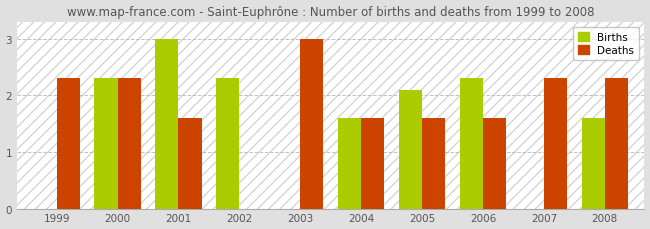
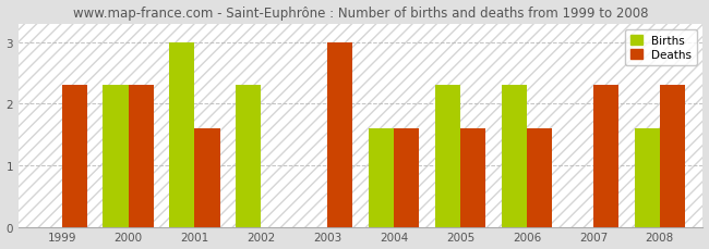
Births/2005: 2.1 -> 2.3
